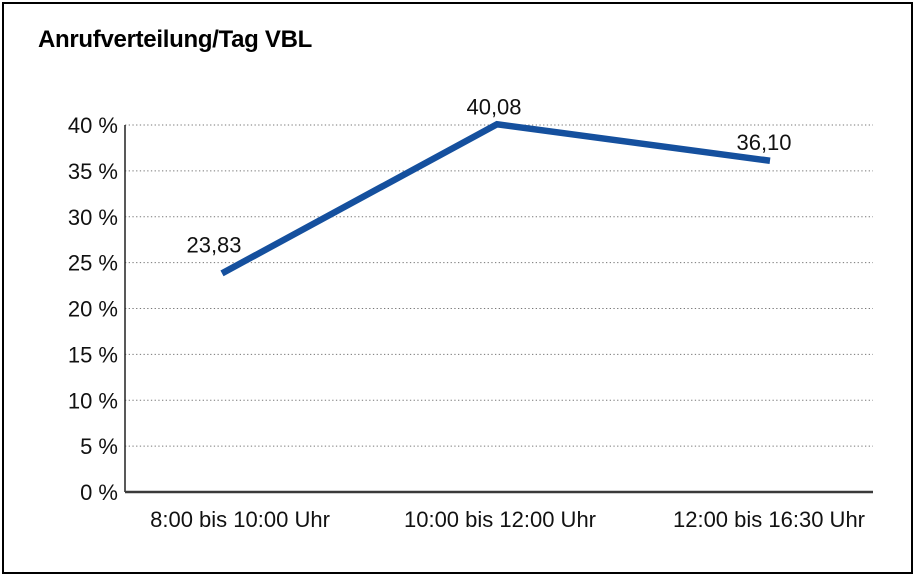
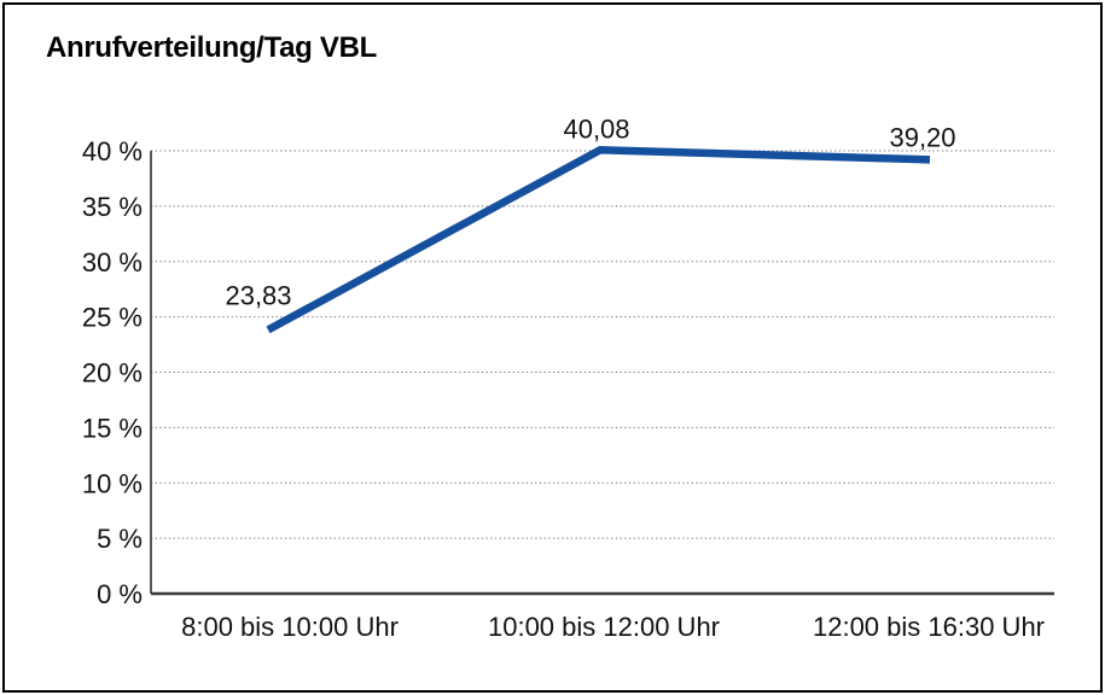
12:00 bis 16:30 Uhr: 36,10 -> 39,20
